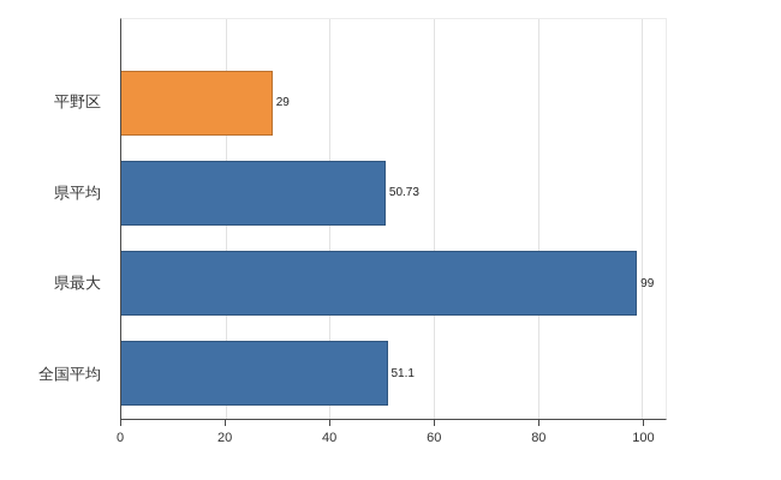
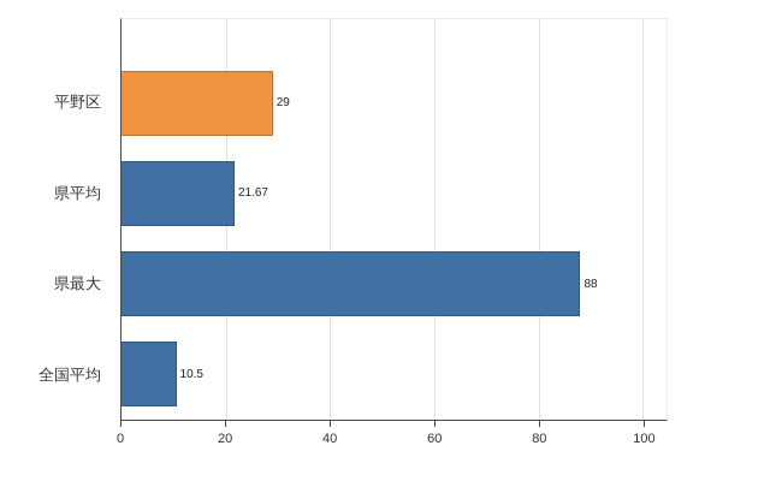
県平均: 50.73 -> 21.67
県最大: 99 -> 88
全国平均: 51.1 -> 10.5
